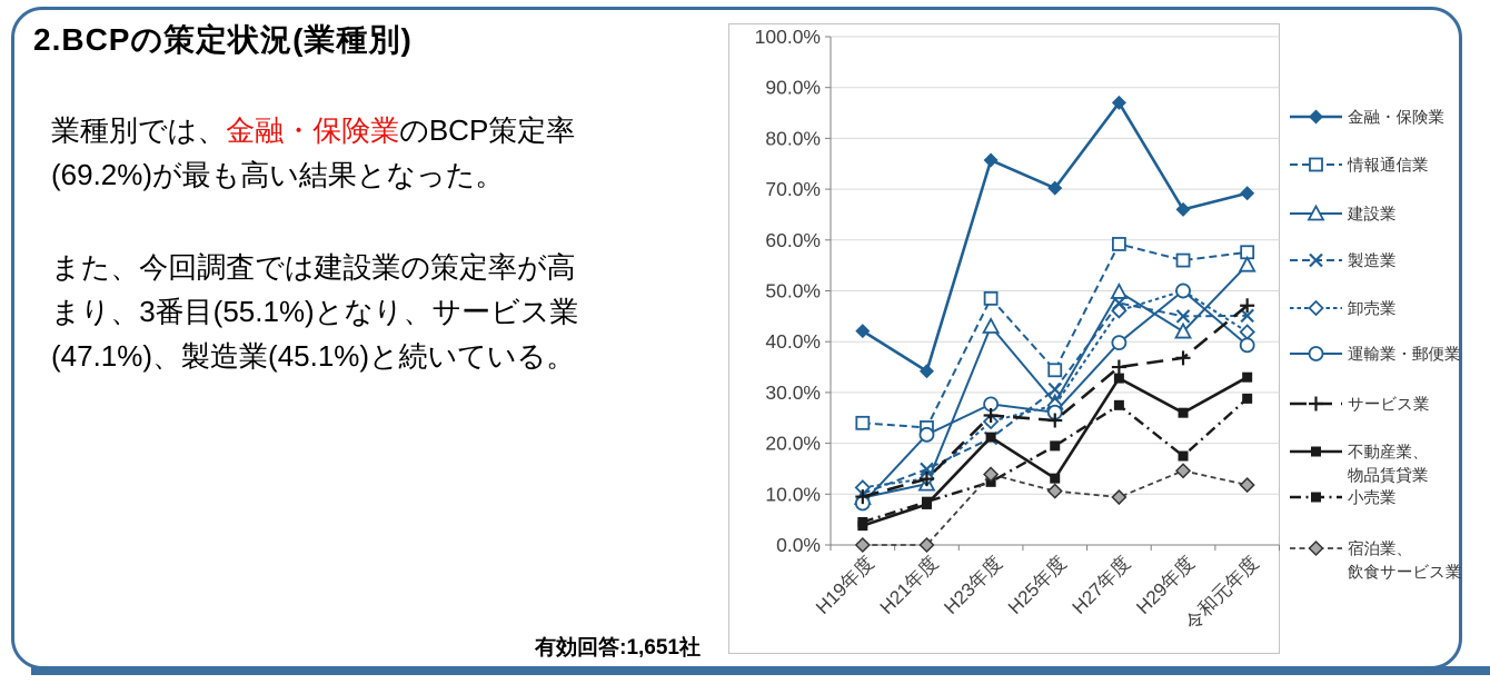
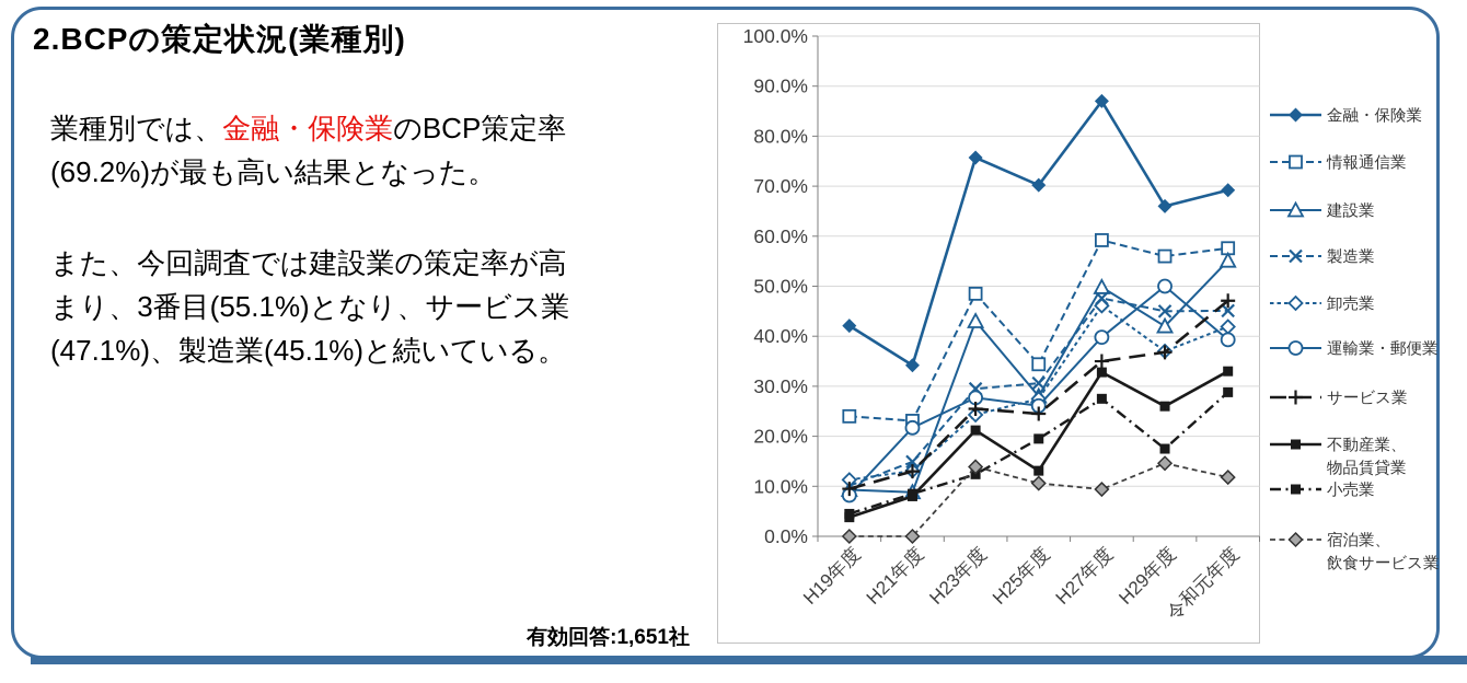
建設業/H21年度: 12% -> 9%
製造業/H23年度: 21% -> 30%
卸売業/H29年度: 50% -> 37%
